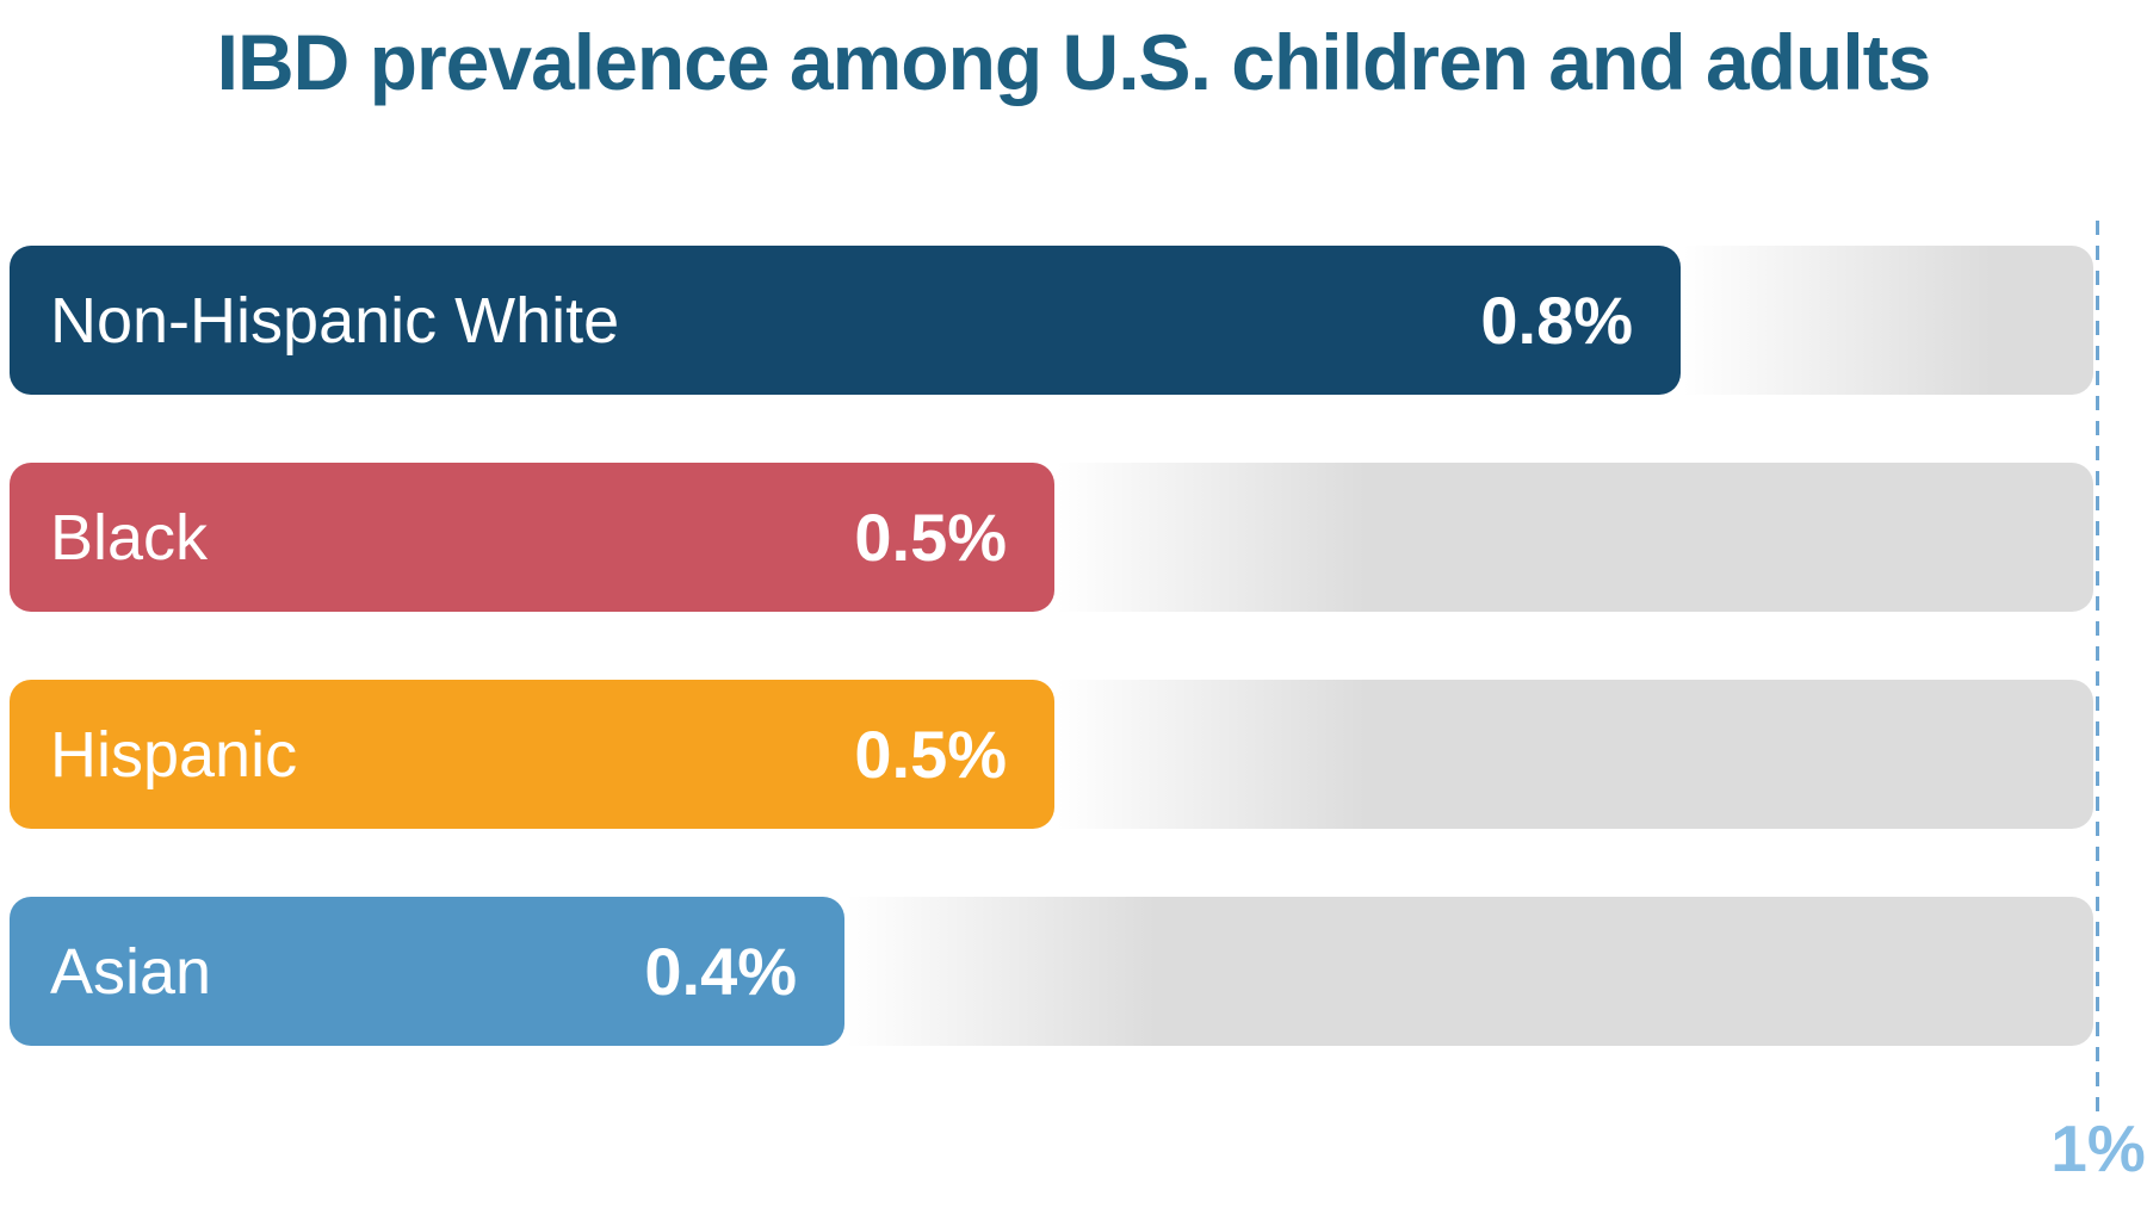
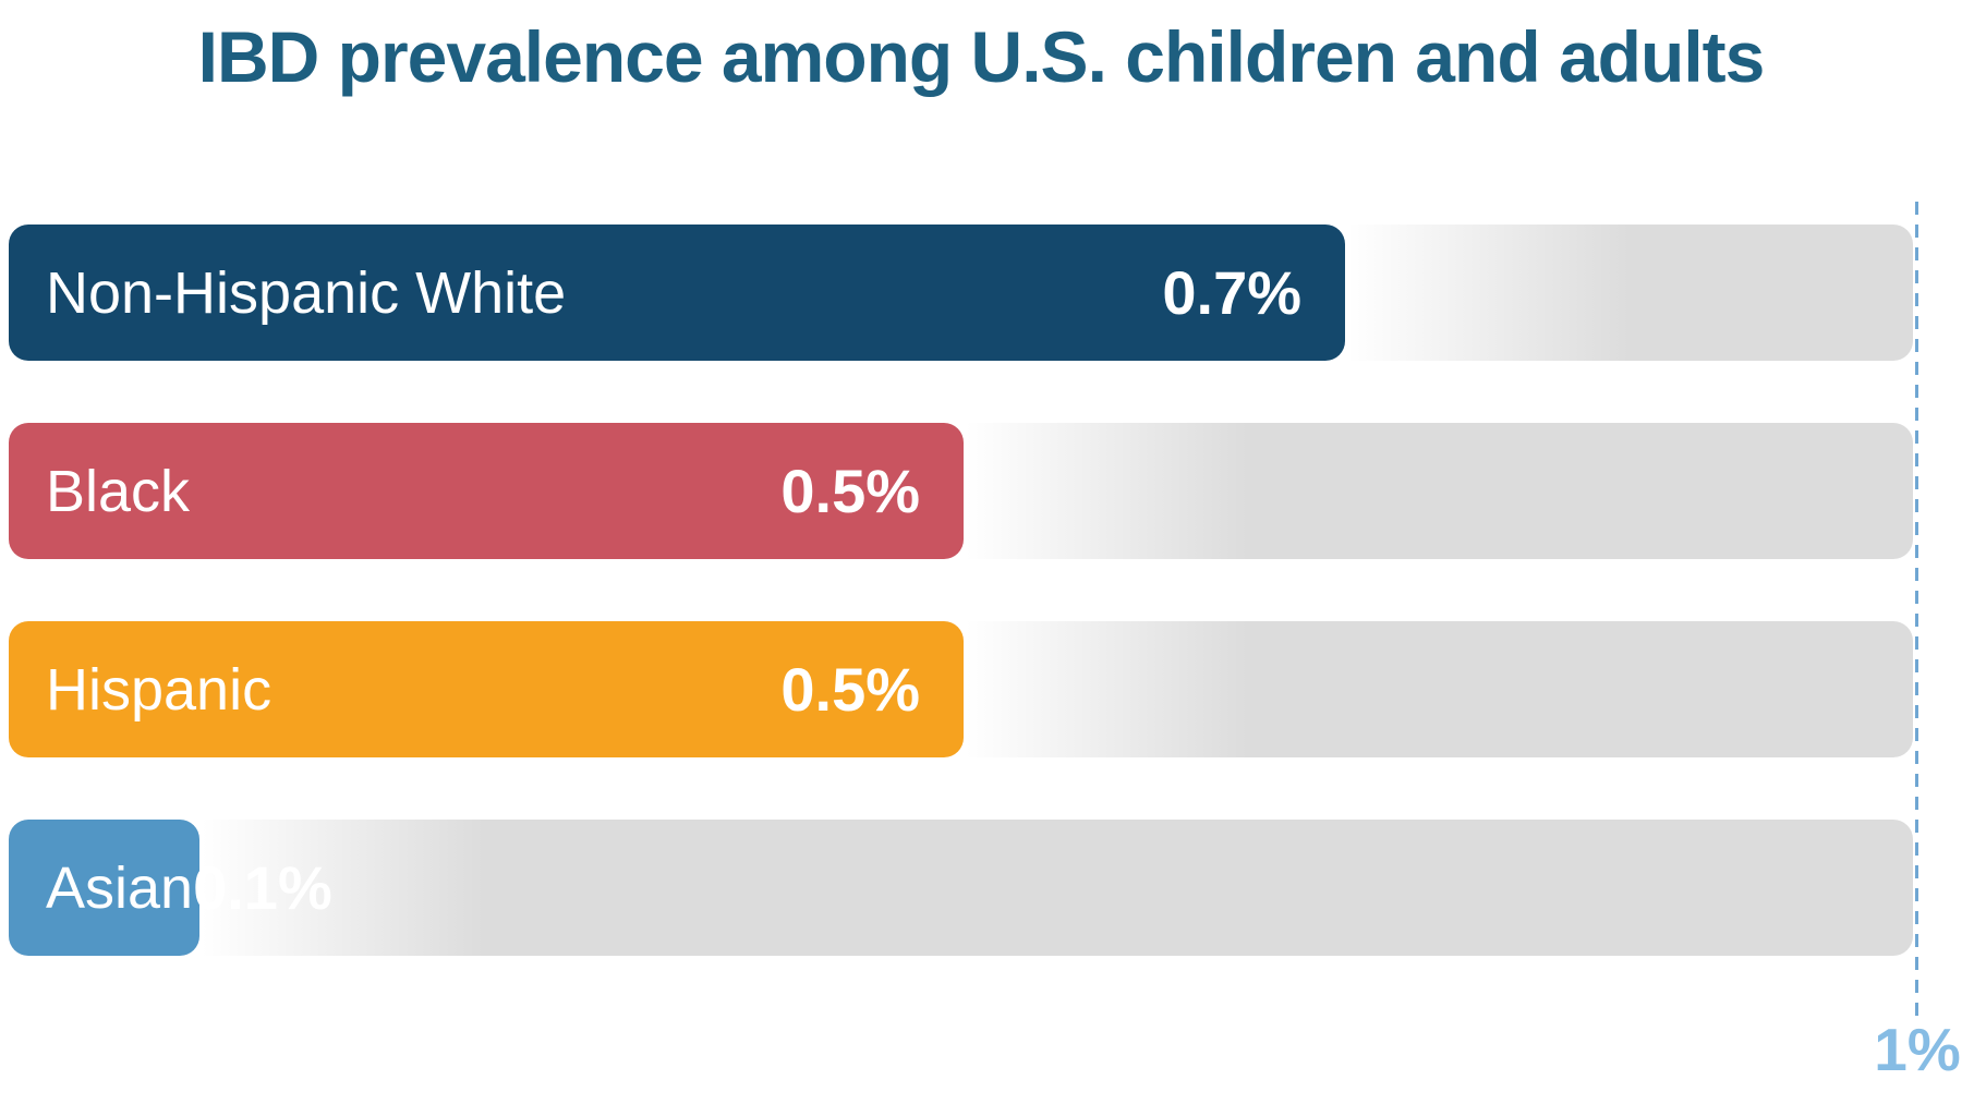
Non-Hispanic White: 0.8% -> 0.7%
Asian: 0.4% -> 0.1%
